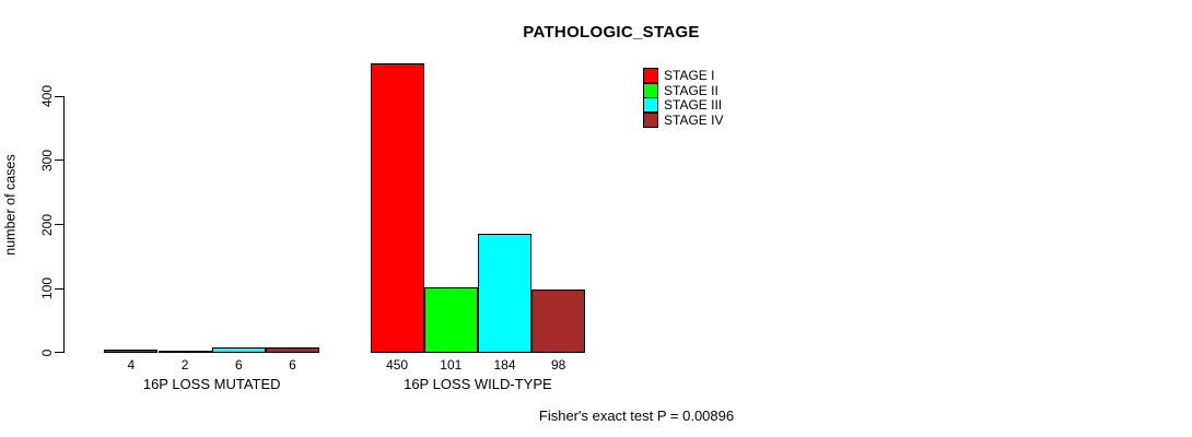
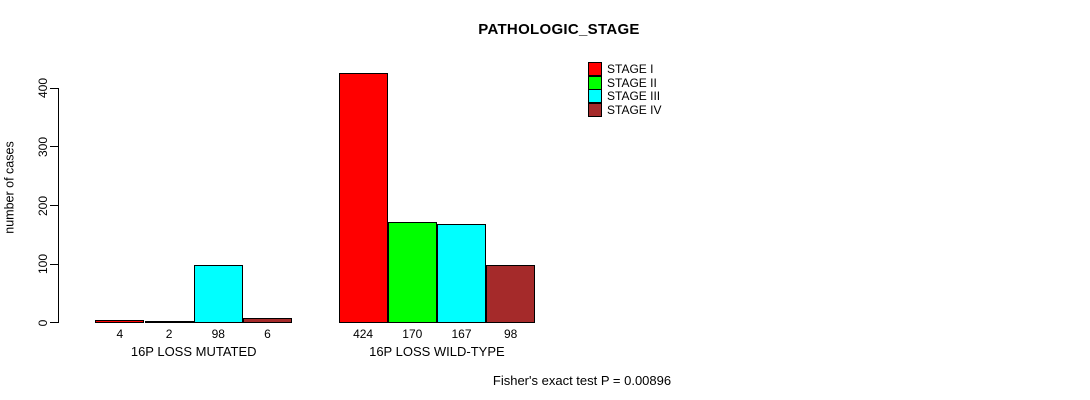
STAGE III/16P LOSS MUTATED: 6 -> 98
STAGE I/16P LOSS WILD-TYPE: 450 -> 424
STAGE II/16P LOSS WILD-TYPE: 101 -> 170
STAGE III/16P LOSS WILD-TYPE: 184 -> 167
